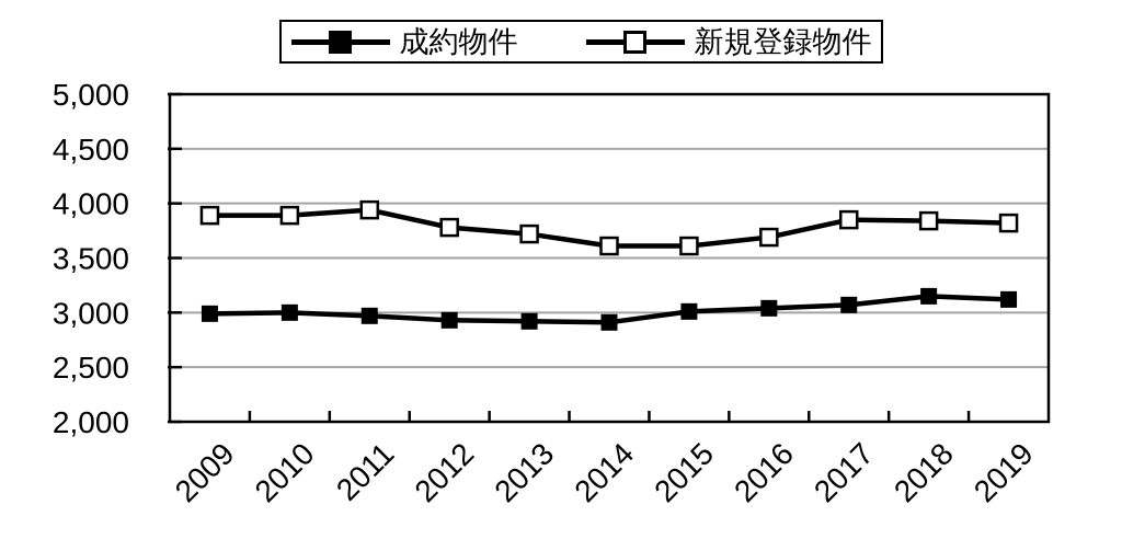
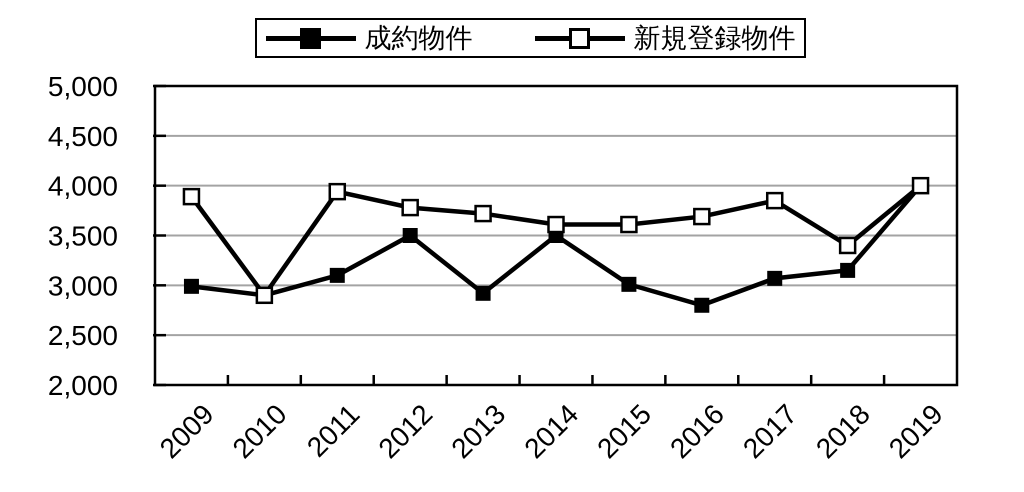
成約物件/2010: 3000 -> 2900
新規登録物件/2010: 3900 -> 2900
成約物件/2011: 3000 -> 3100
成約物件/2012: 2900 -> 3500
成約物件/2014: 2900 -> 3500
成約物件/2016: 3000 -> 2800
新規登録物件/2018: 3800 -> 3400
成約物件/2019: 3100 -> 4000
新規登録物件/2019: 3800 -> 4000
